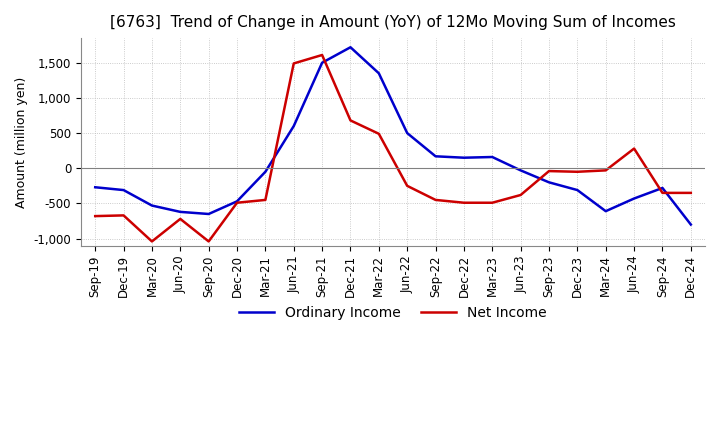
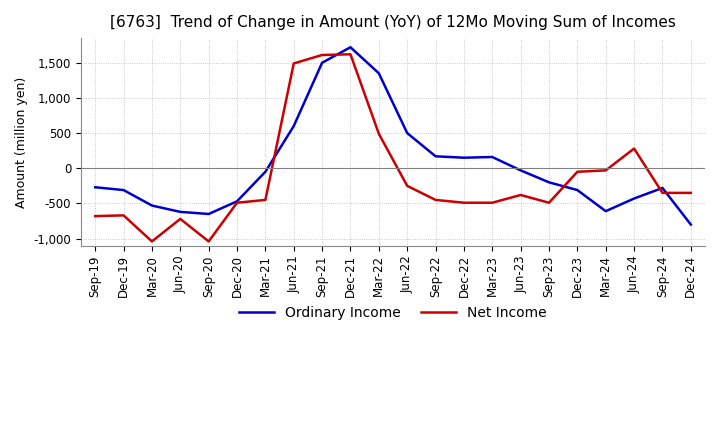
Net Income/Dec-21: 680 -> 1,620
Net Income/Sep-23: -40 -> -490
